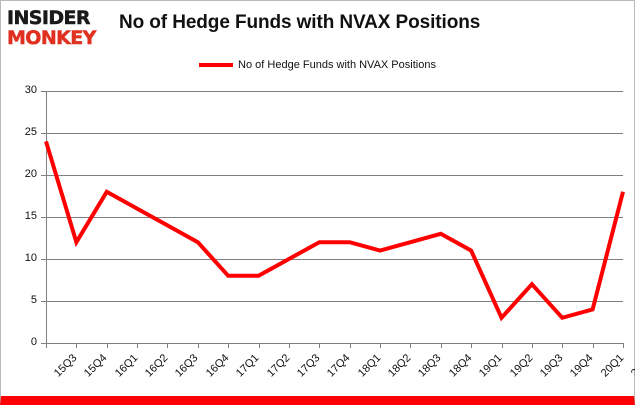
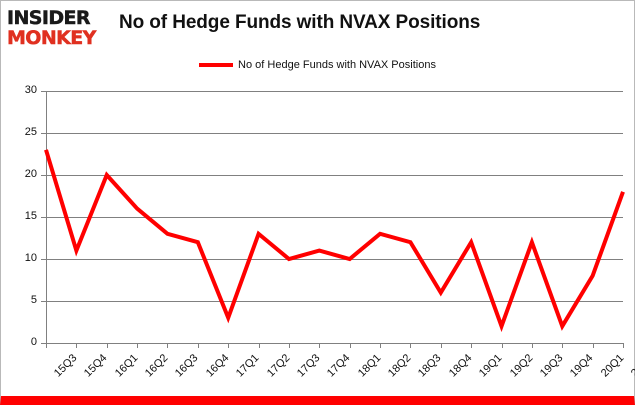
15Q3: 24 -> 23
15Q4: 12 -> 11
16Q1: 18 -> 20
16Q3: 14 -> 13
17Q1: 8 -> 3
17Q2: 8 -> 13
17Q4: 12 -> 11
18Q1: 12 -> 10
18Q2: 11 -> 13
18Q4: 13 -> 6
19Q1: 11 -> 12
19Q2: 3 -> 2
19Q3: 7 -> 12
19Q4: 3 -> 2
20Q1: 4 -> 8
